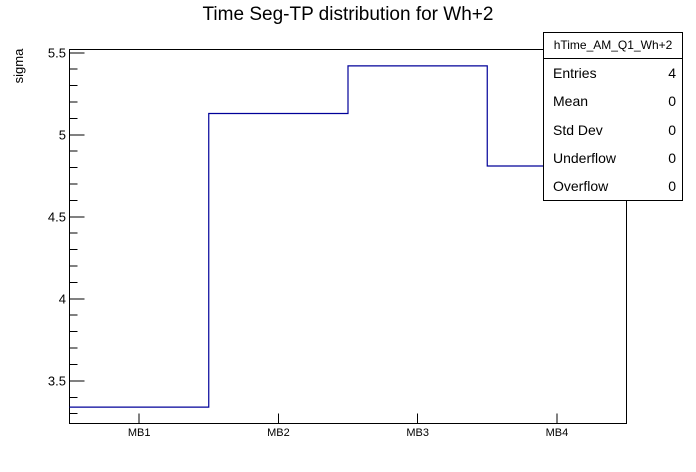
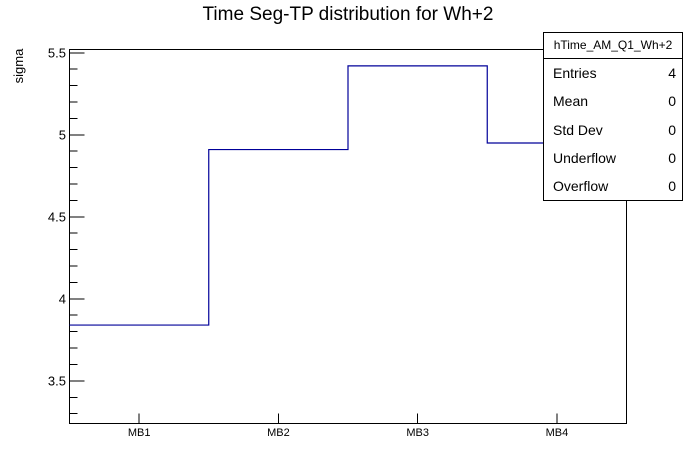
MB1: 3.34 -> 3.84
MB2: 5.13 -> 4.91
MB4: 4.81 -> 4.95
